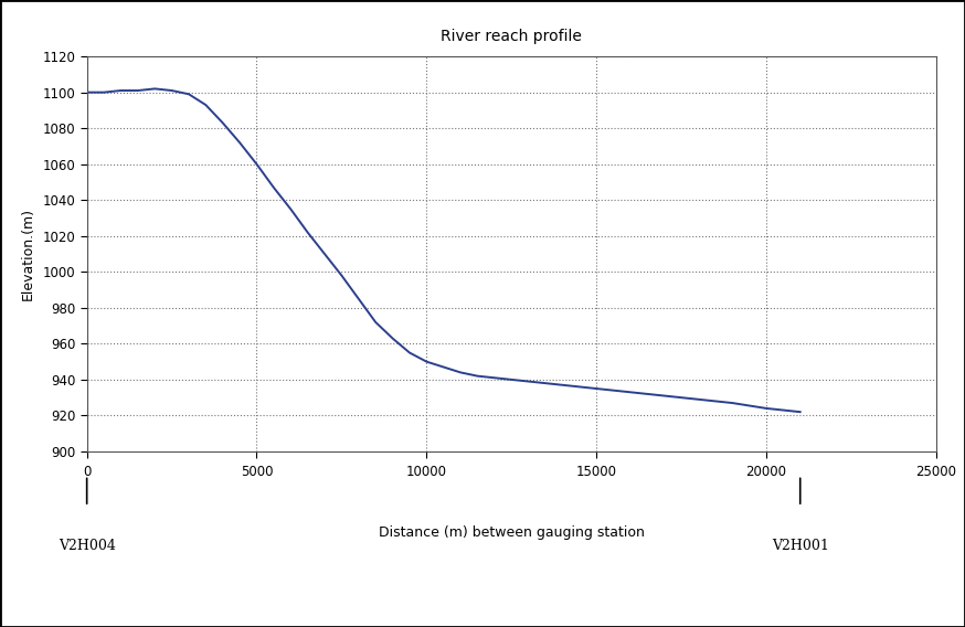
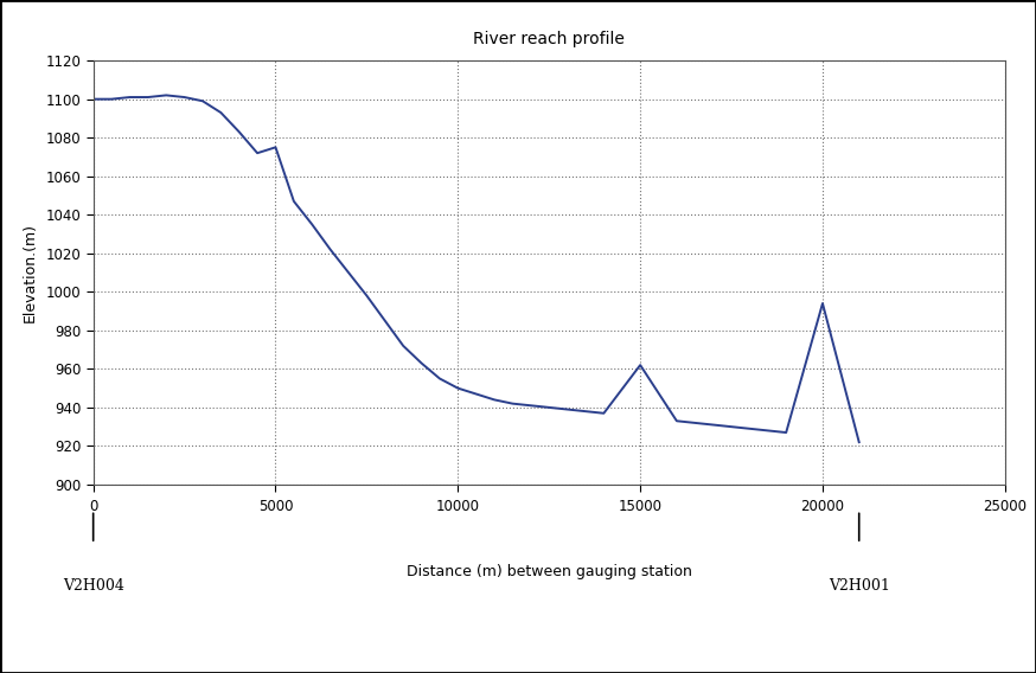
5000: 1060 -> 1075
15000: 935 -> 962
20000: 924 -> 994
